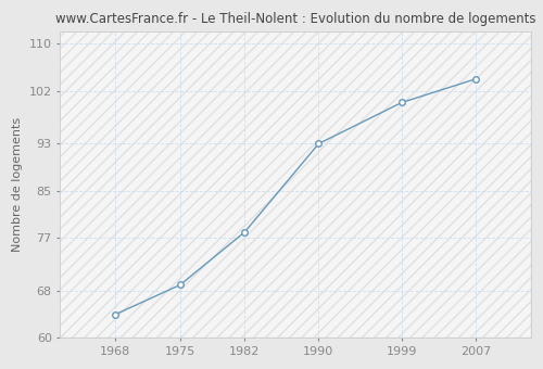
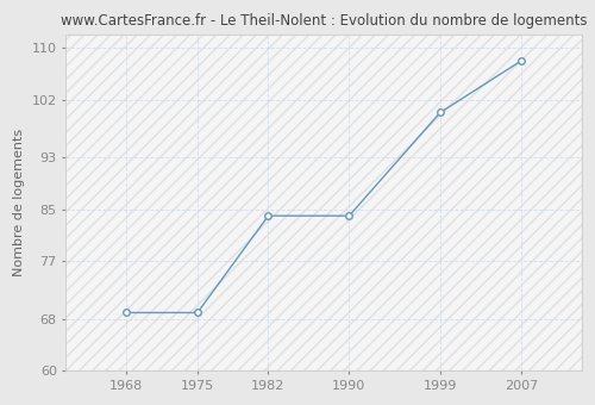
1968: 64 -> 69
1982: 78 -> 84
1990: 93 -> 84
2007: 104 -> 108
